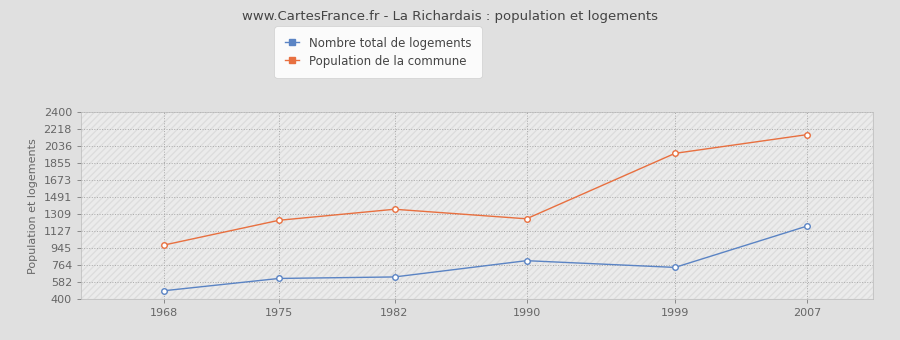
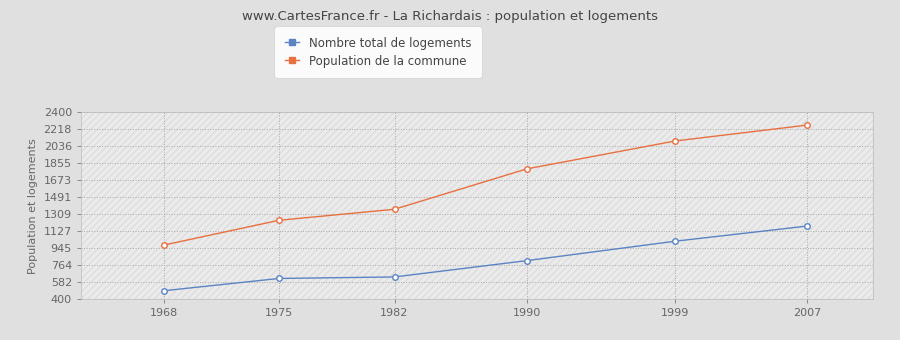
Population de la commune/1990: 1260 -> 1790
Nombre total de logements/1999: 740 -> 1020
Population de la commune/1999: 1960 -> 2090
Population de la commune/2007: 2160 -> 2260
